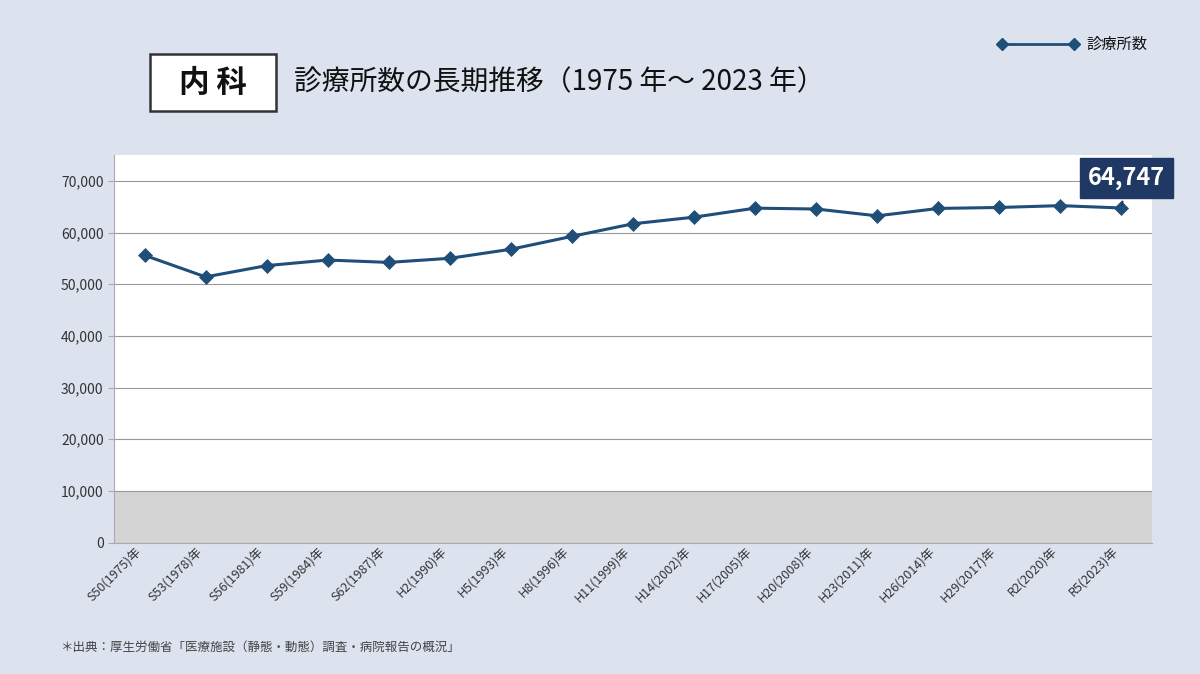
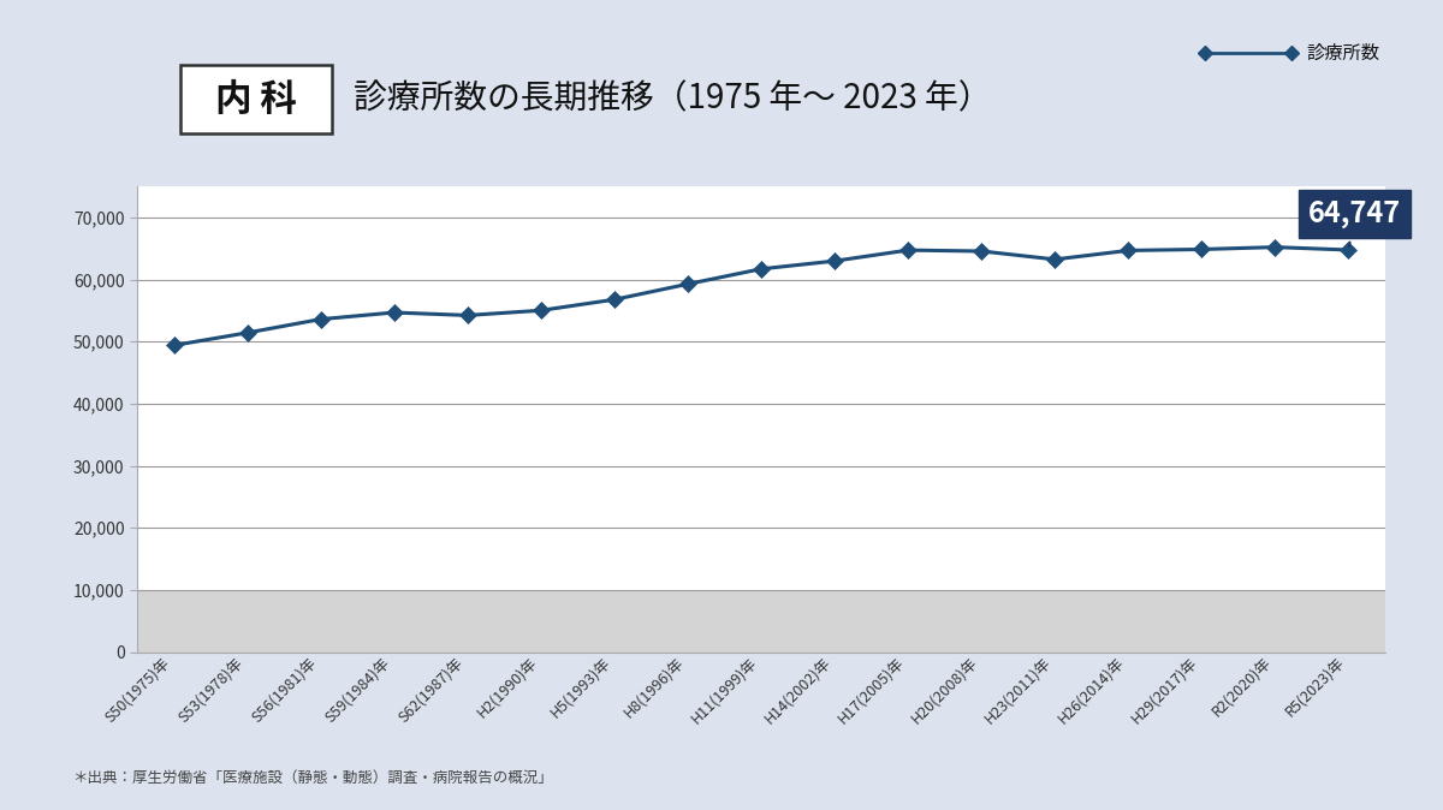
S50(1975)年: 55,600 -> 49,400
